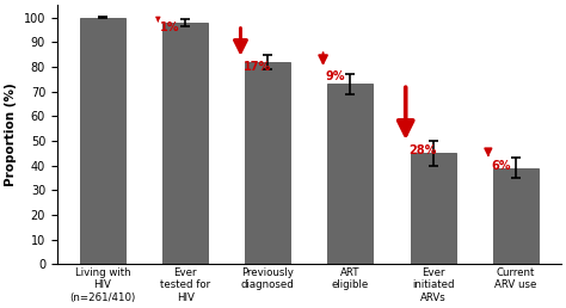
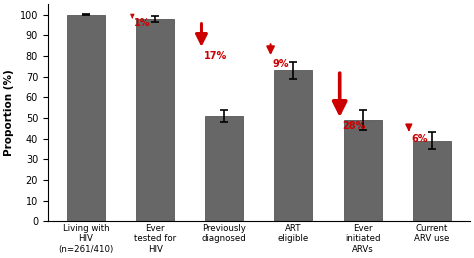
Previously diagnosed: 82 -> 51
Ever initiated ARVs: 45 -> 49
